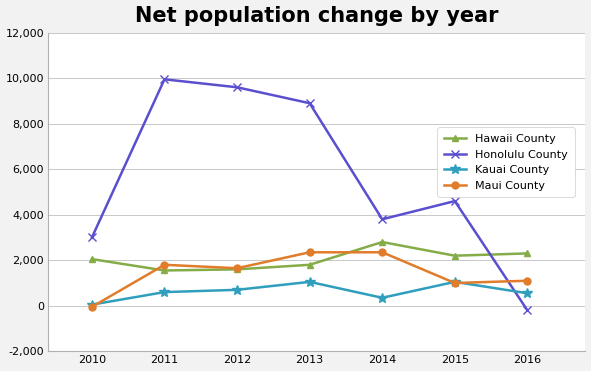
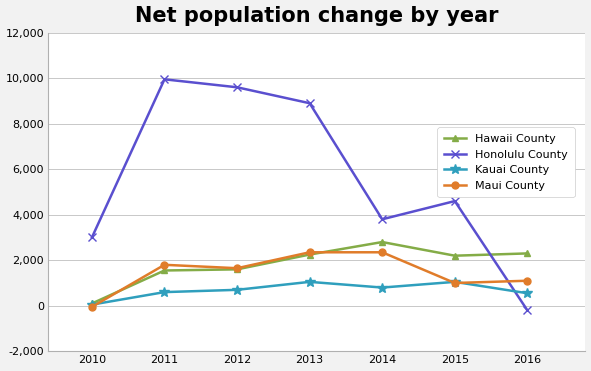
Hawaii County/2010: 2,050 -> 100
Hawaii County/2013: 1,800 -> 2,250
Kauai County/2014: 350 -> 800
